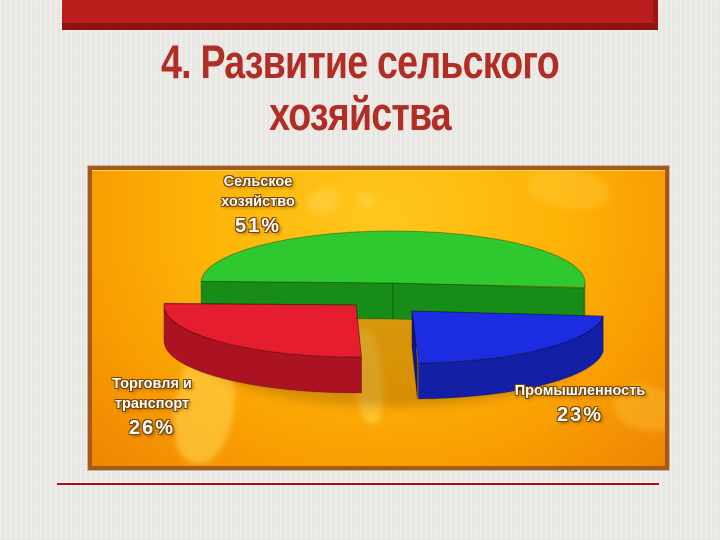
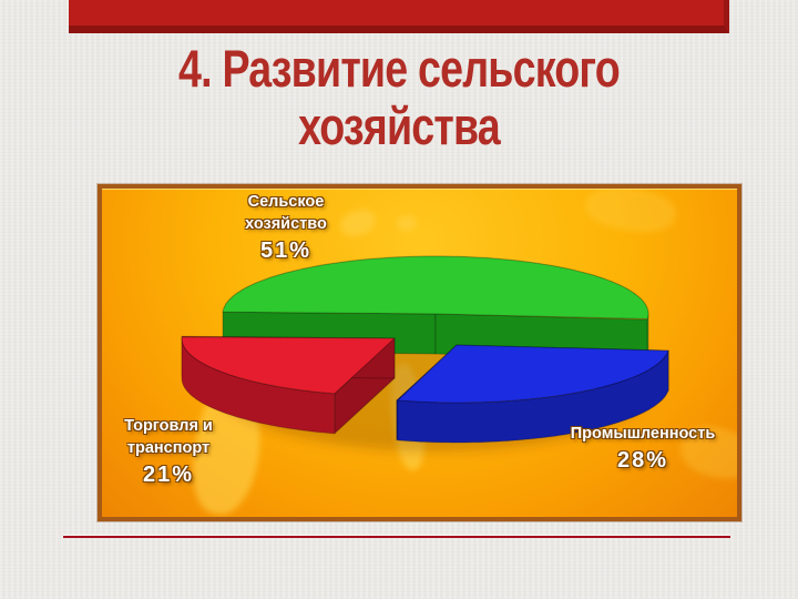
Промышленность: 23% -> 28%
Торговля и транспорт: 26% -> 21%
